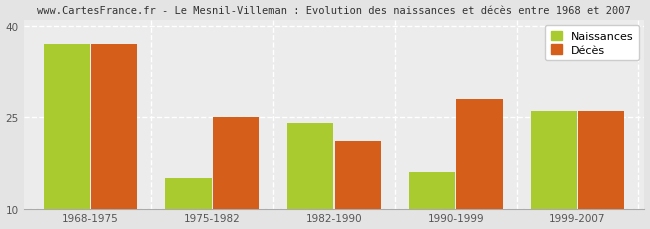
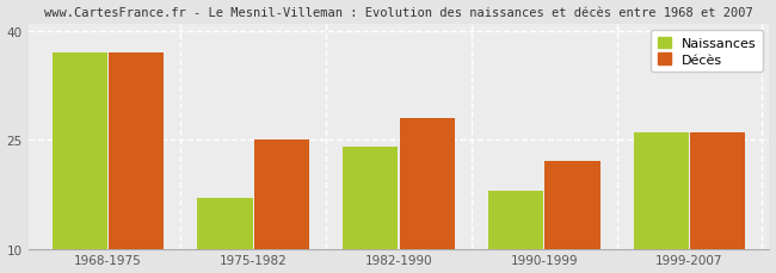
Naissances/1975-1982: 15 -> 17
Décès/1982-1990: 21 -> 28
Naissances/1990-1999: 16 -> 18
Décès/1990-1999: 28 -> 22
